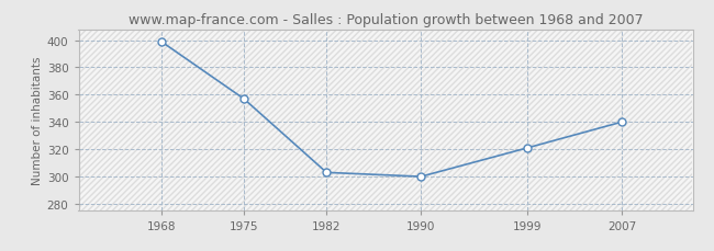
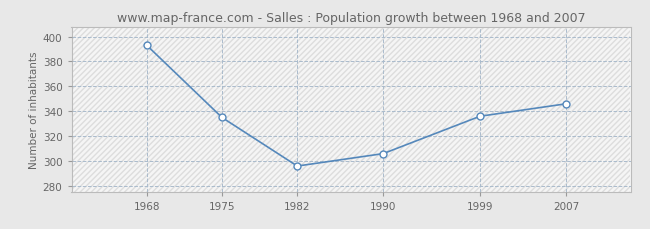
1968: 399 -> 393
1975: 357 -> 335
1982: 303 -> 296
1990: 300 -> 306
1999: 321 -> 336
2007: 340 -> 346
